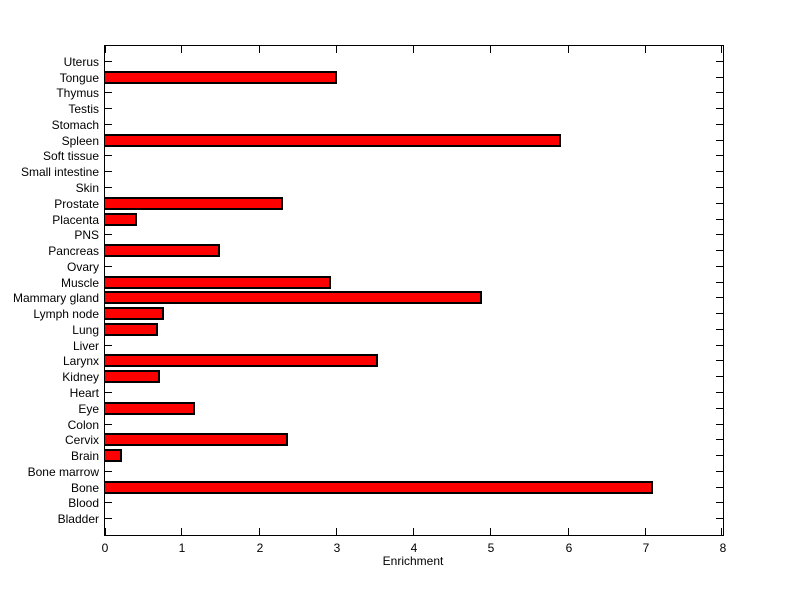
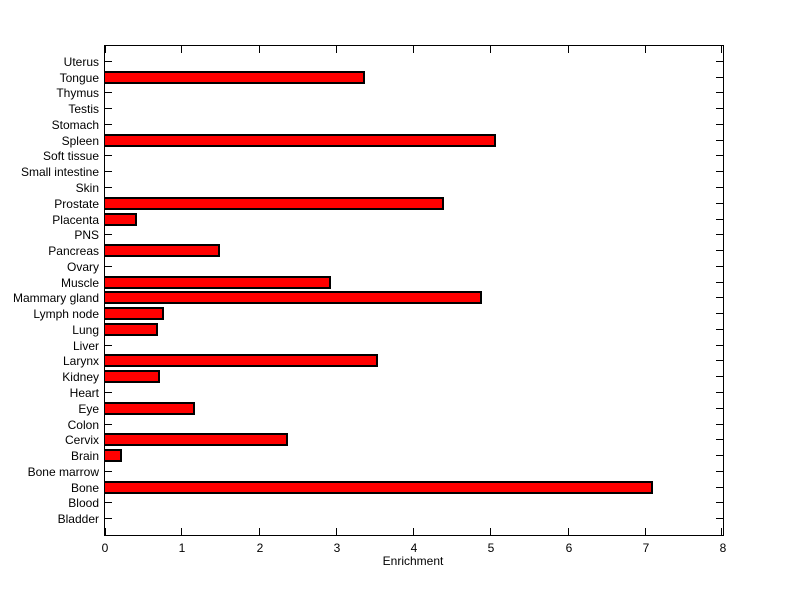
Tongue: 3.0 -> 3.4
Spleen: 5.9 -> 5.1
Prostate: 2.3 -> 4.4
